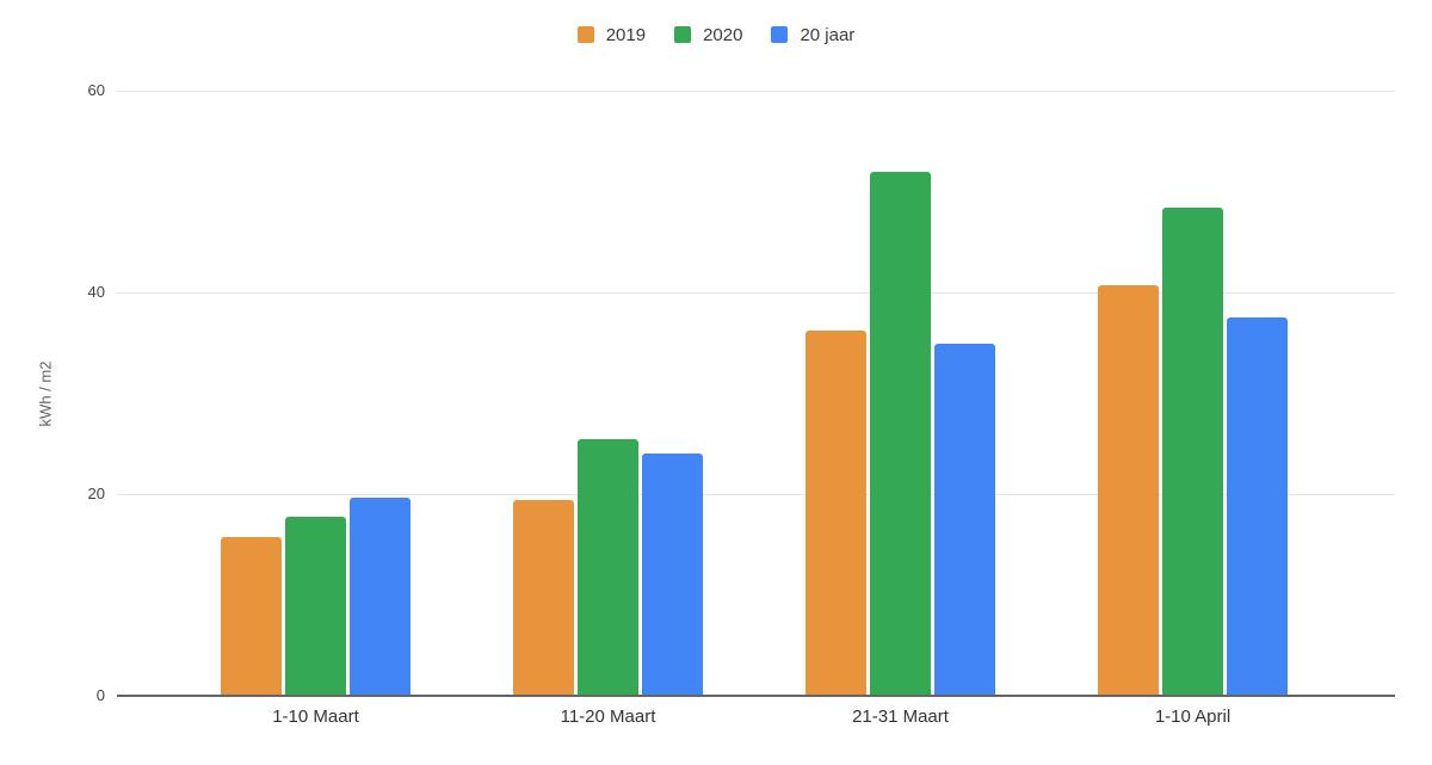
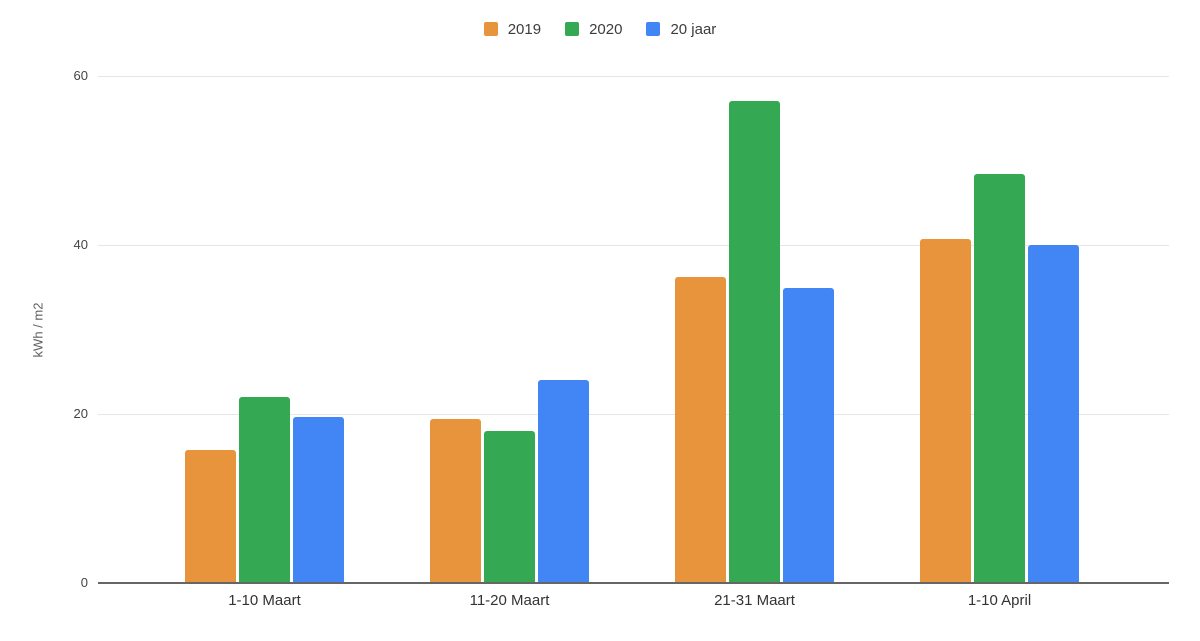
2020/1-10 Maart: 18 -> 22
2020/11-20 Maart: 26 -> 18
2020/21-31 Maart: 52 -> 57
20 jaar/1-10 April: 38 -> 40
